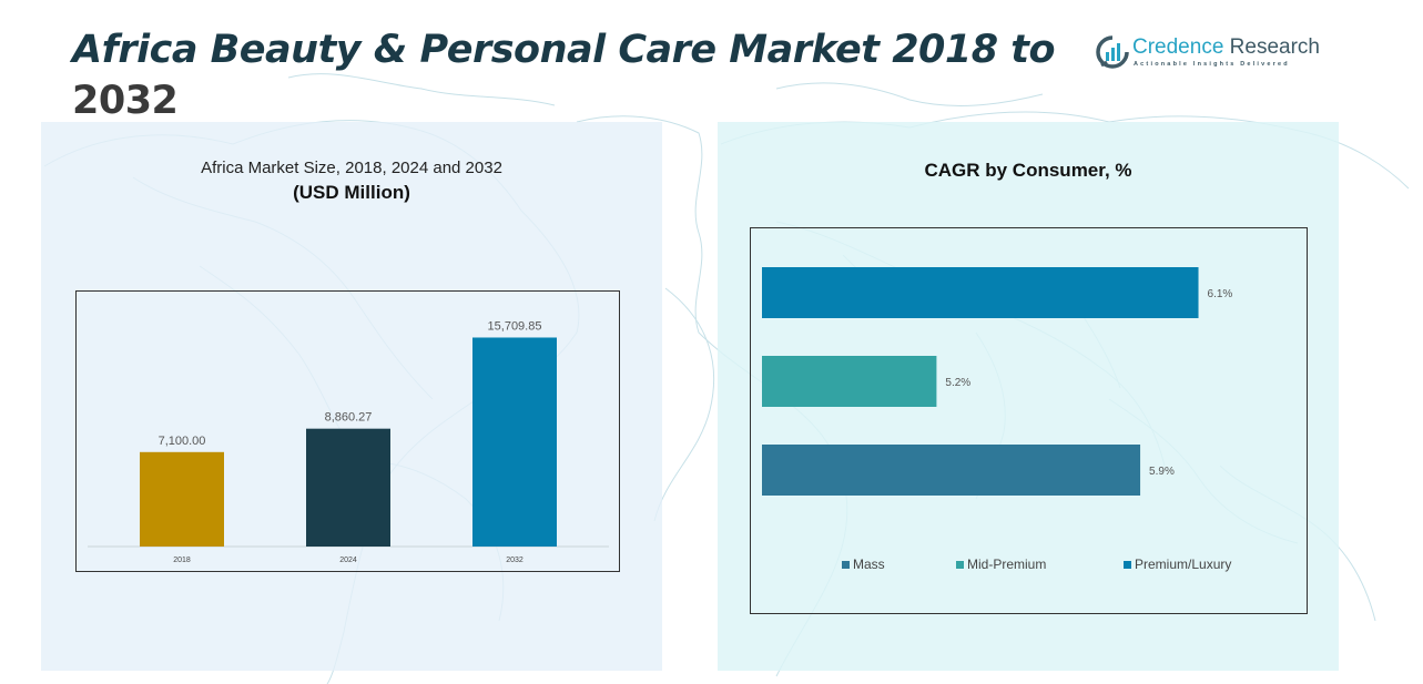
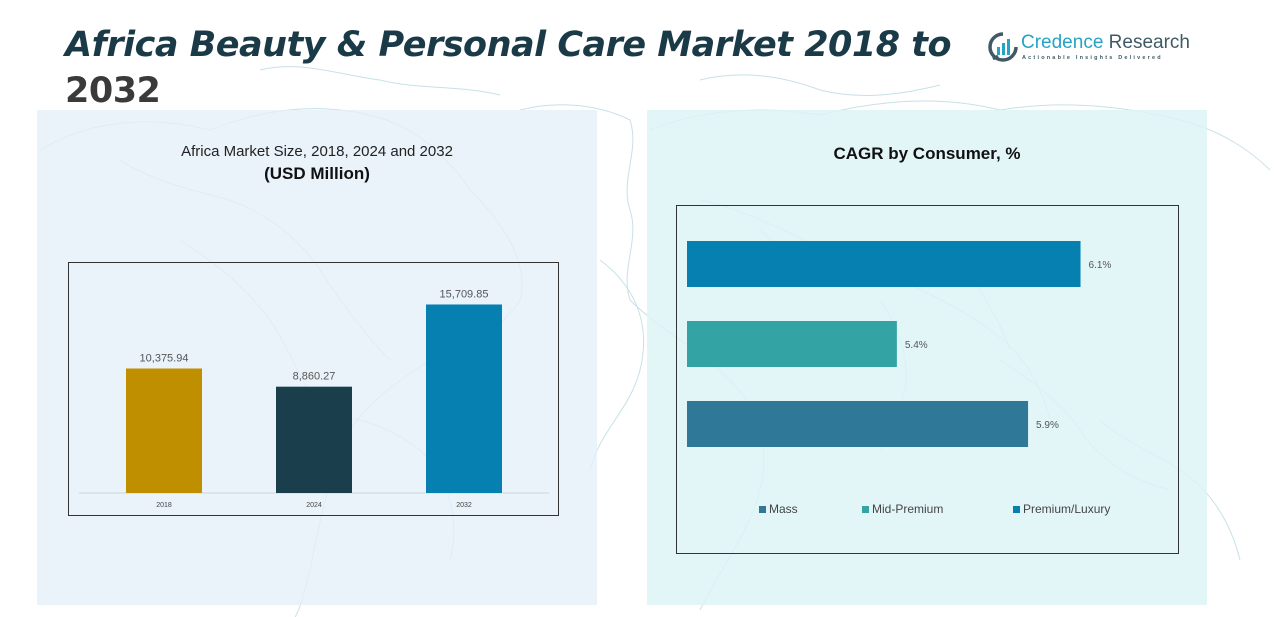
Africa Market Size, 2018, 2024 and 2032/2018: 7,100.00 -> 10,375.94
CAGR by Consumer, %/Mid-Premium: 5.2% -> 5.4%
